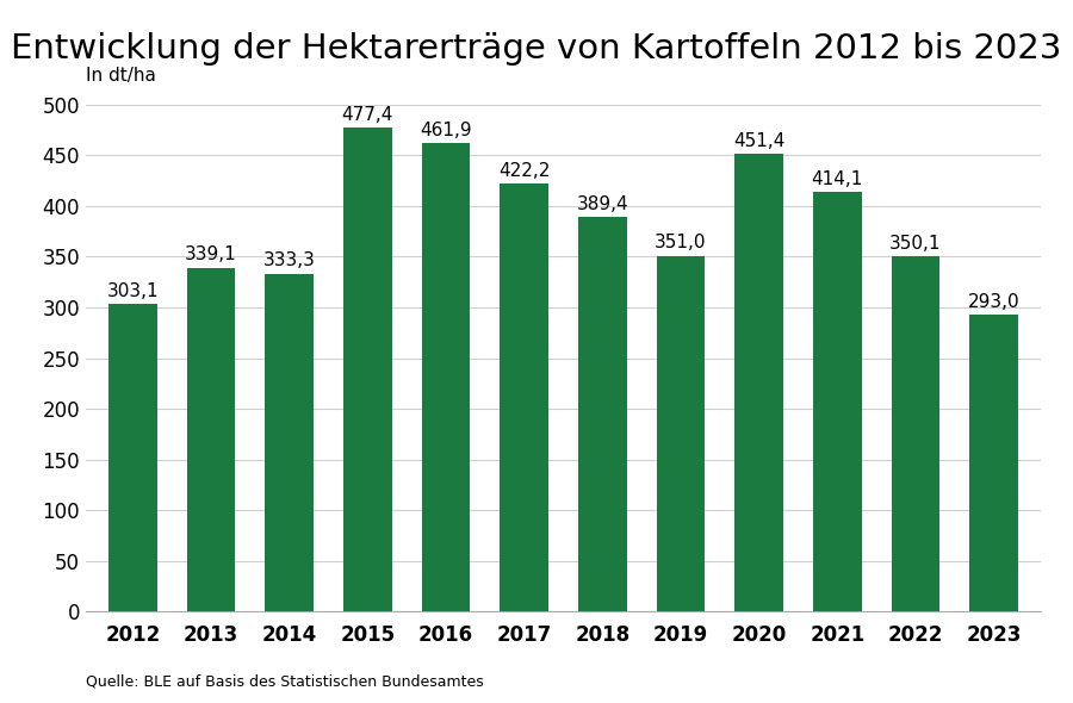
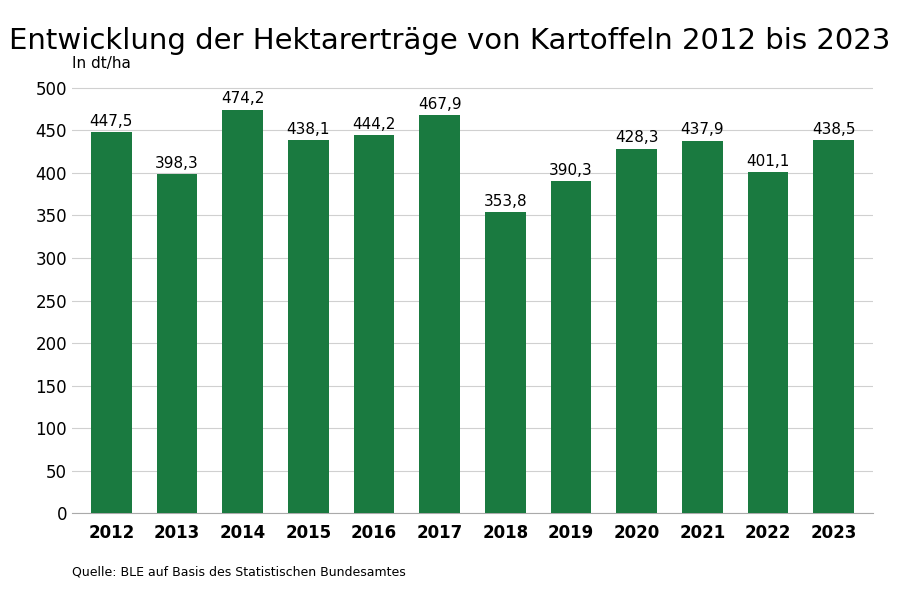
2012: 303,1 -> 447,5
2013: 339,1 -> 398,3
2014: 333,3 -> 474,2
2015: 477,4 -> 438,1
2016: 461,9 -> 444,2
2017: 422,2 -> 467,9
2018: 389,4 -> 353,8
2019: 351,0 -> 390,3
2020: 451,4 -> 428,3
2021: 414,1 -> 437,9
2022: 350,1 -> 401,1
2023: 293,0 -> 438,5
